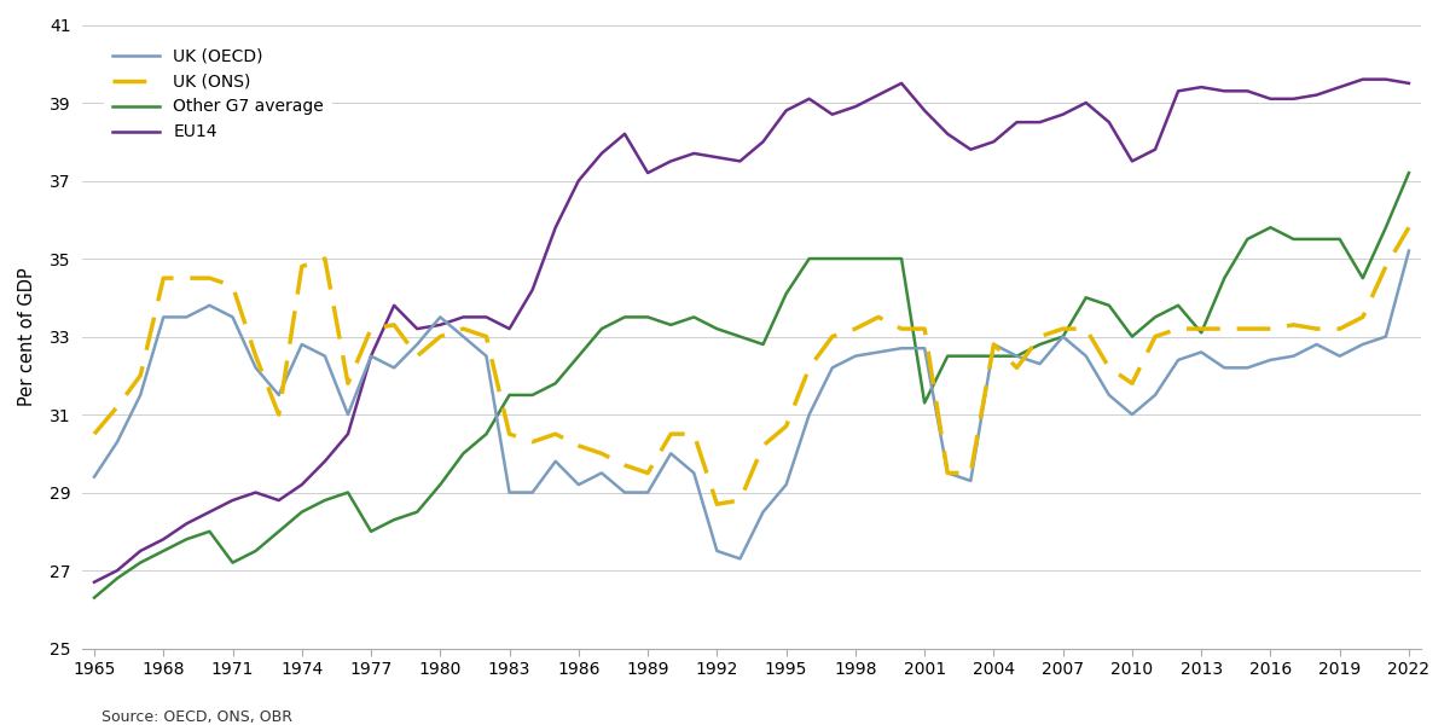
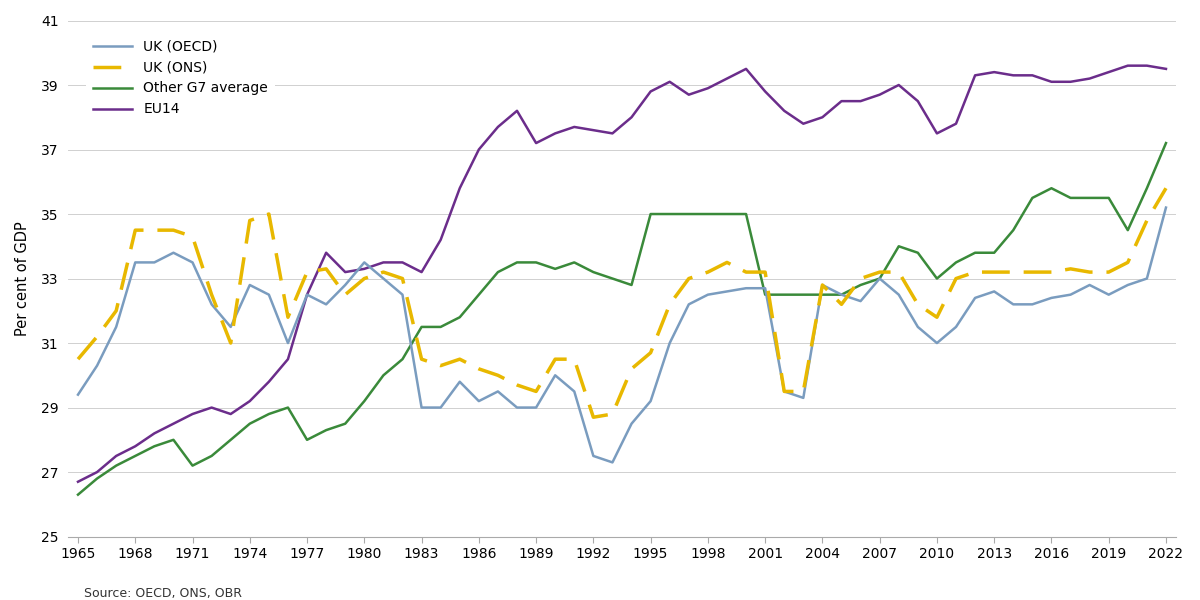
Other G7 average/1995: 34.1 -> 35.0
Other G7 average/2001: 31.3 -> 32.5
Other G7 average/2013: 33.1 -> 33.8
